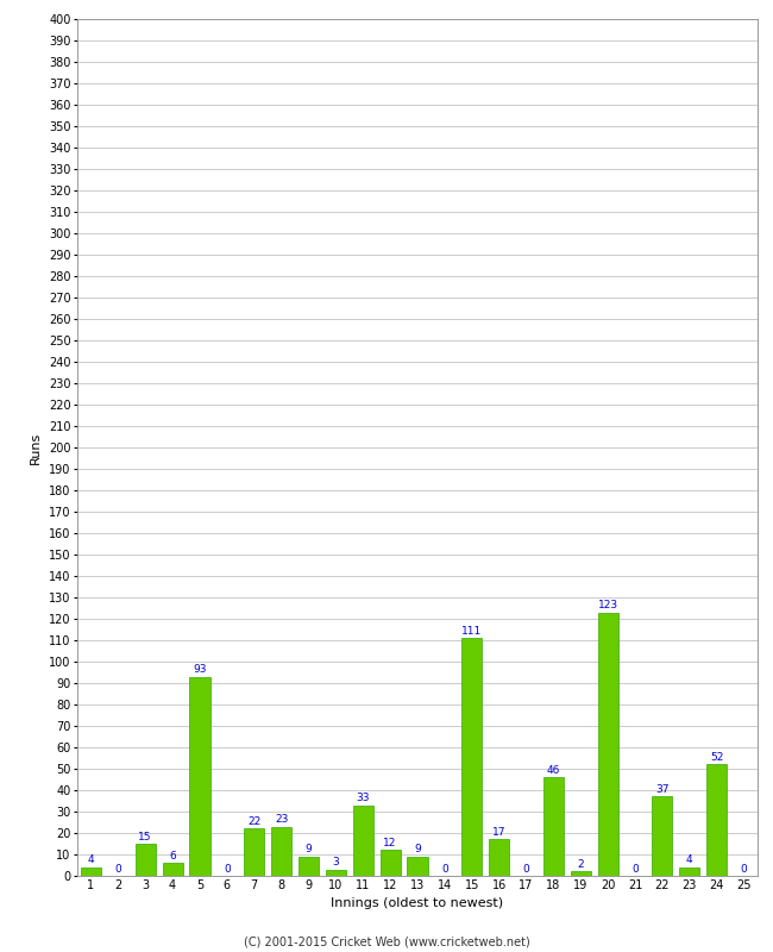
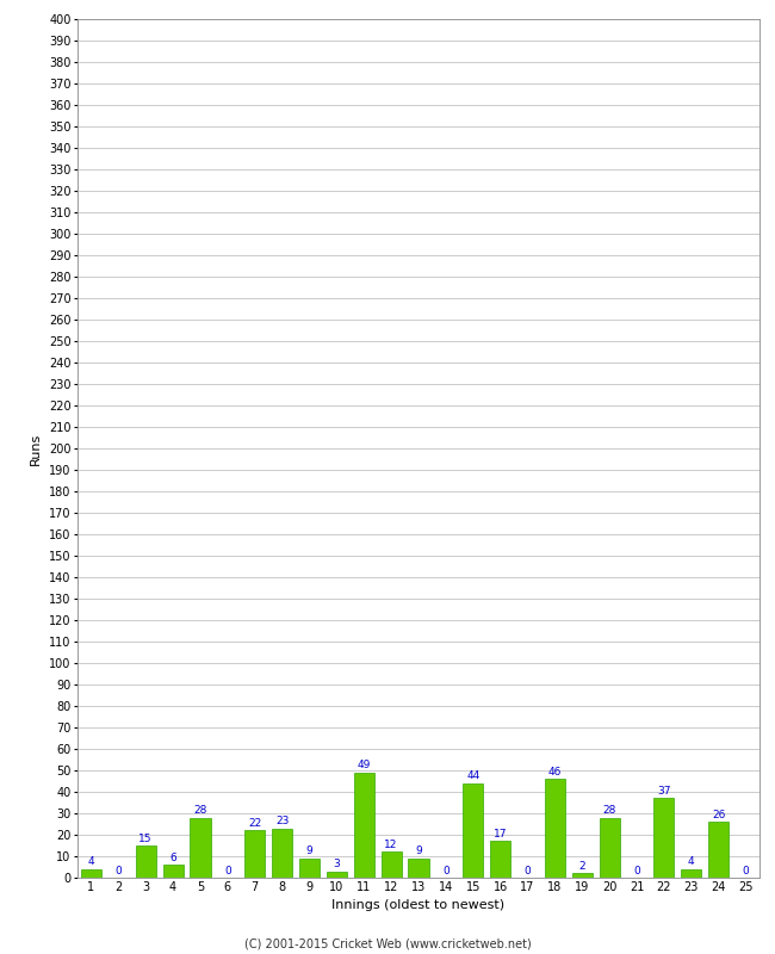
5: 93 -> 28
11: 33 -> 49
15: 111 -> 44
20: 123 -> 28
24: 52 -> 26
